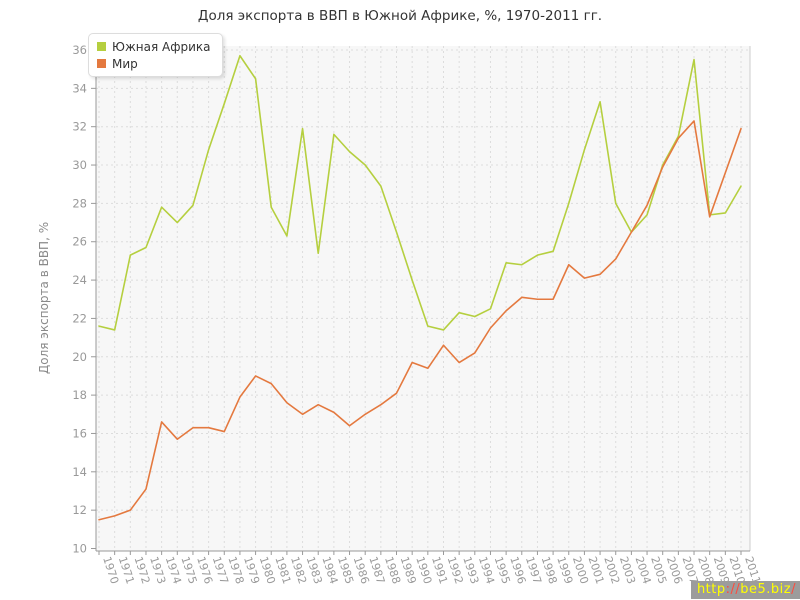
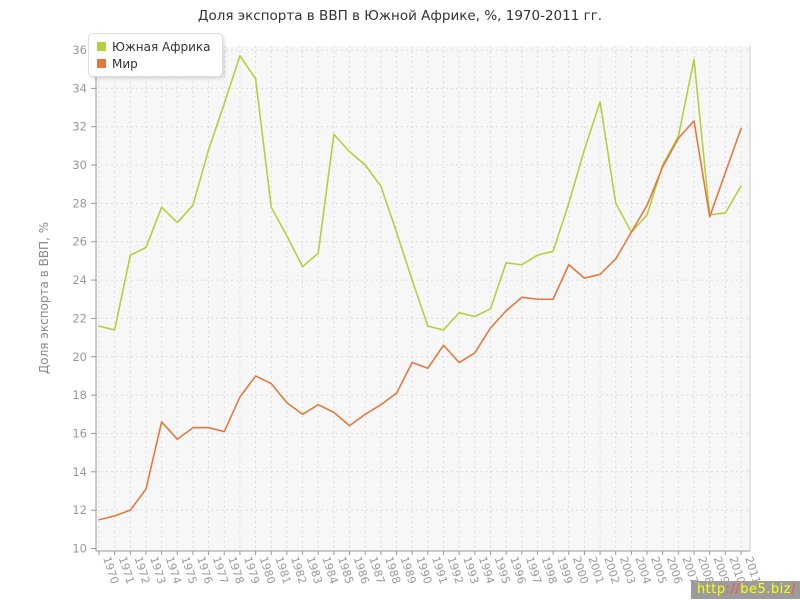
Южная Африка/1983: 31.9 -> 24.7
